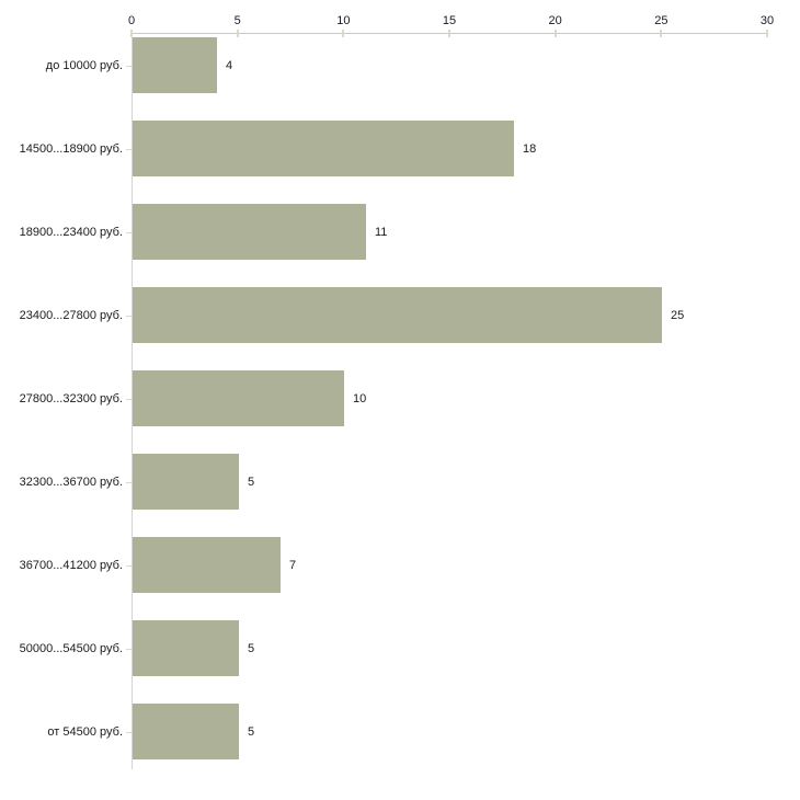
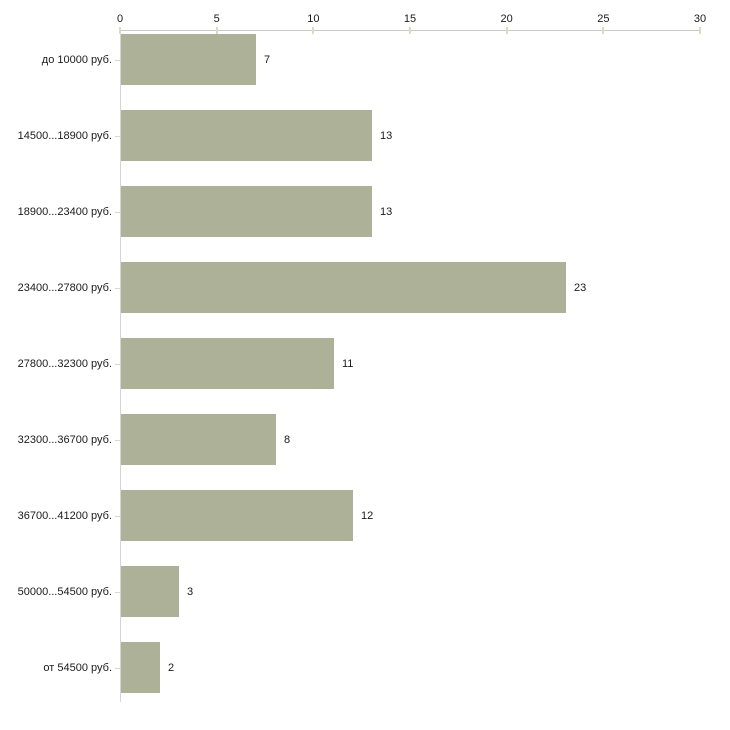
до 10000 руб.: 4 -> 7
14500...18900 руб.: 18 -> 13
18900...23400 руб.: 11 -> 13
23400...27800 руб.: 25 -> 23
27800...32300 руб.: 10 -> 11
32300...36700 руб.: 5 -> 8
36700...41200 руб.: 7 -> 12
50000...54500 руб.: 5 -> 3
от 54500 руб.: 5 -> 2
